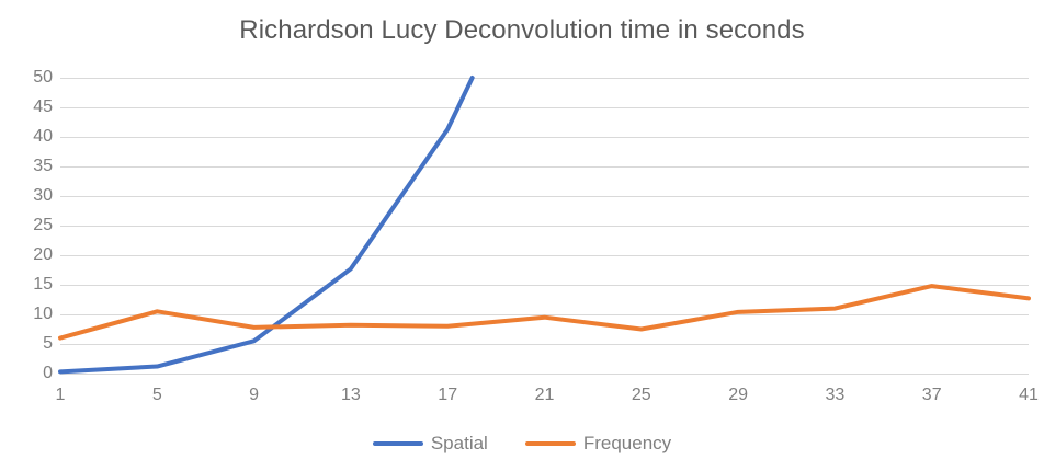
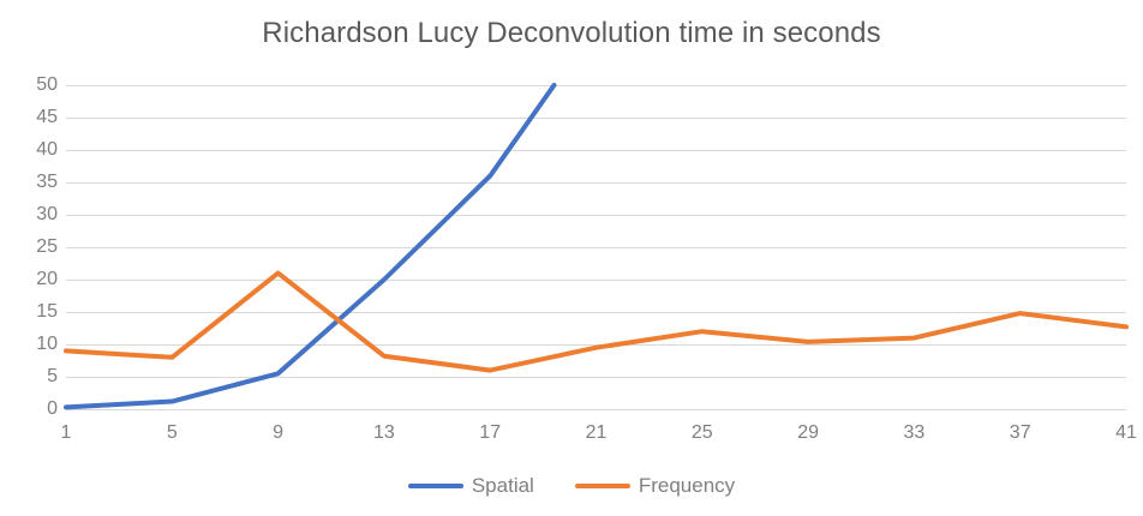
Frequency/1: 6 -> 9
Frequency/5: 10 -> 8
Frequency/9: 8 -> 21
Spatial/13: 18 -> 20
Spatial/17: 41 -> 36
Frequency/17: 8 -> 6
Frequency/25: 8 -> 12
